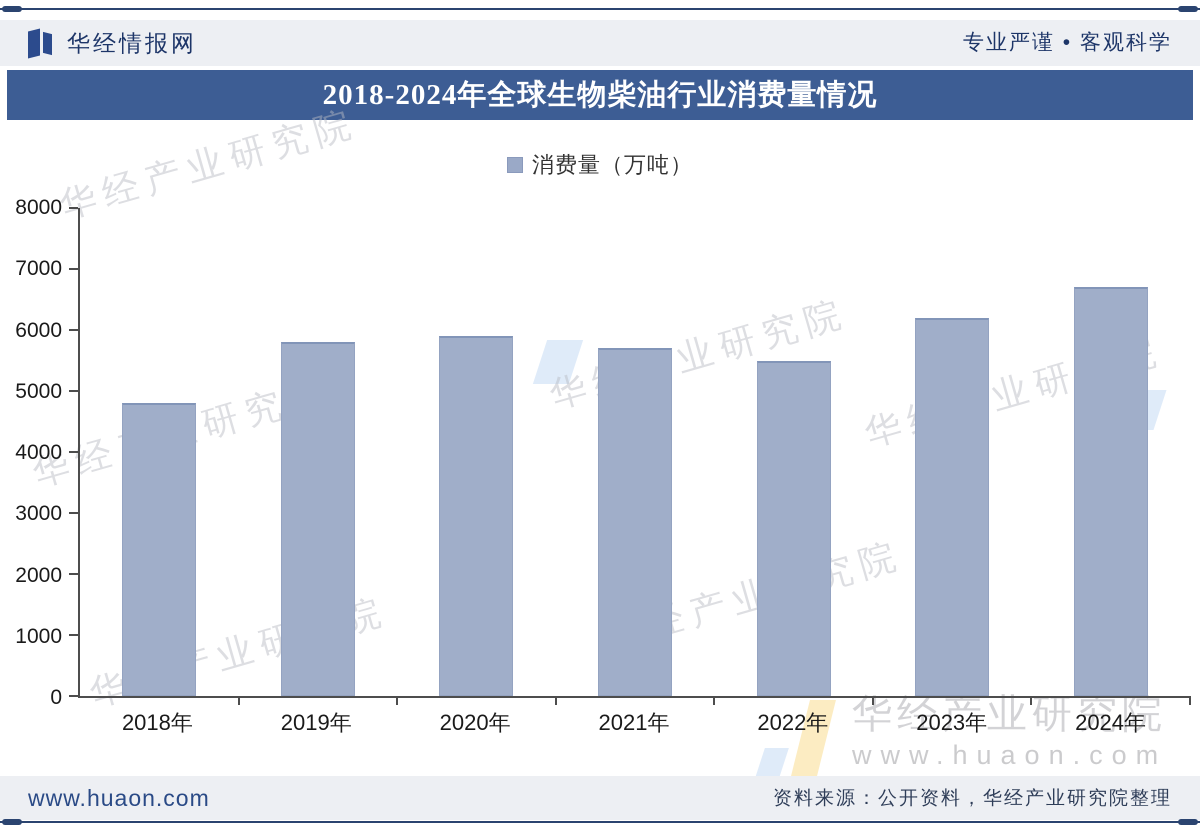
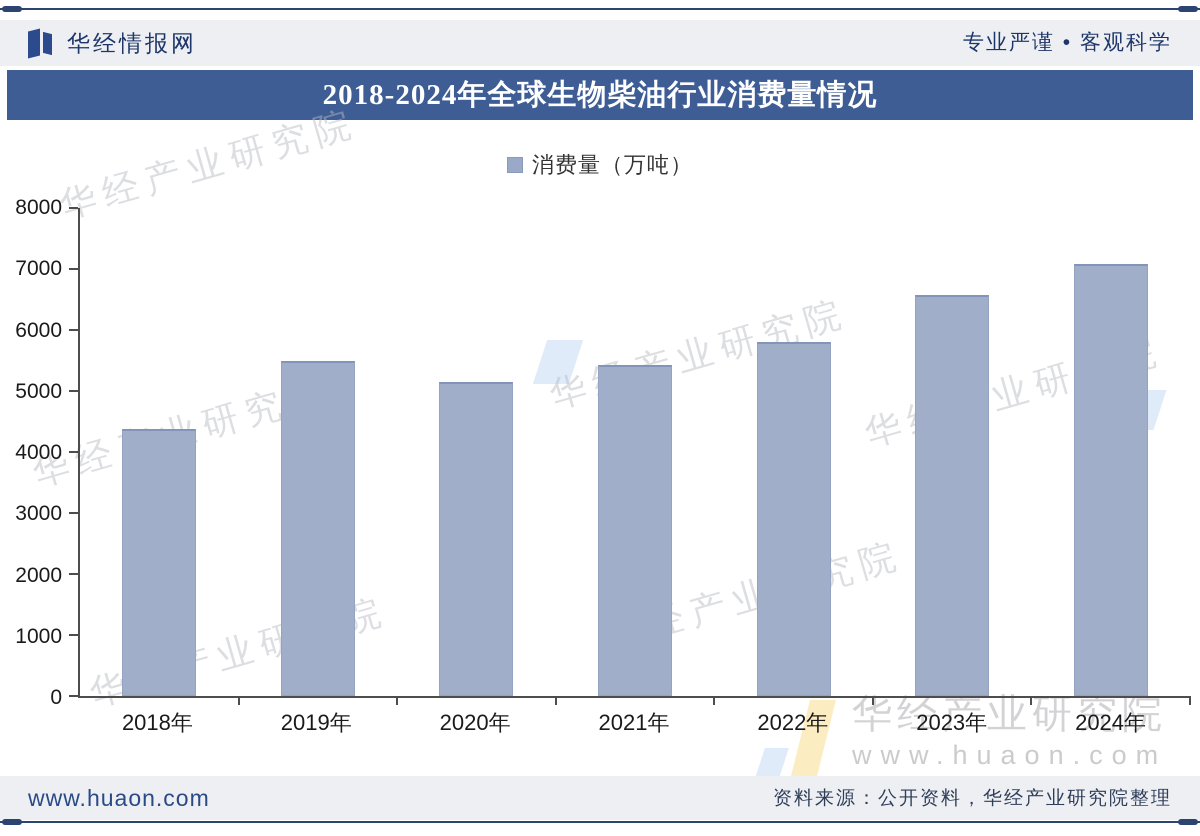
2018年: 4800 -> 4400
2019年: 5800 -> 5500
2020年: 5900 -> 5200
2021年: 5700 -> 5400
2022年: 5500 -> 5800
2023年: 6200 -> 6600
2024年: 6700 -> 7100
